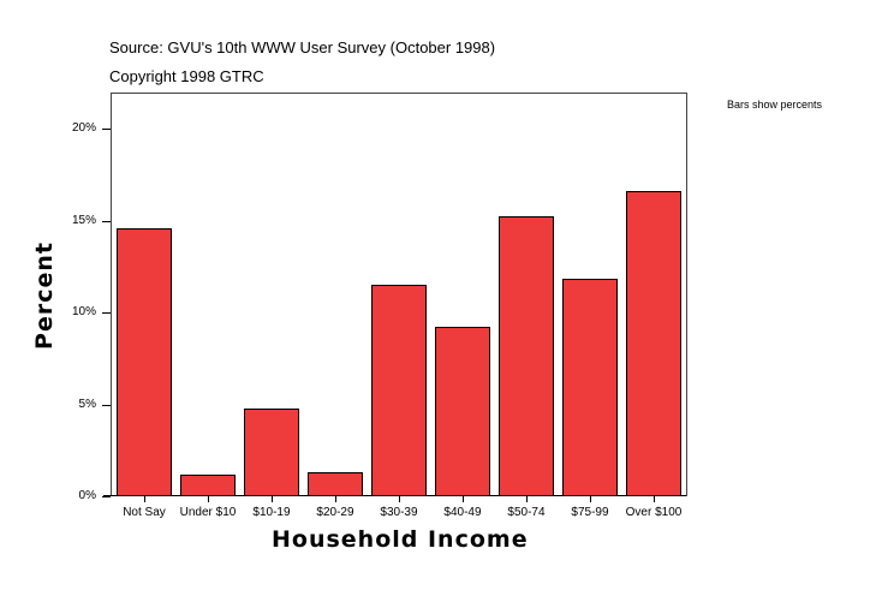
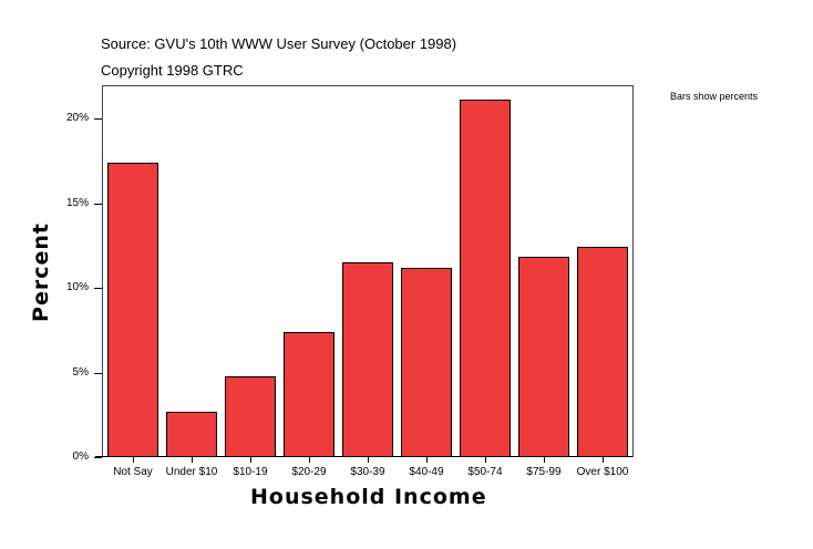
Not Say: 14.6% -> 17.4%
Under $10: 1.2% -> 2.7%
$20-29: 1.3% -> 7.4%
$40-49: 9.2% -> 11.2%
$50-74: 15.2% -> 21.1%
Over $100: 16.6% -> 12.4%
